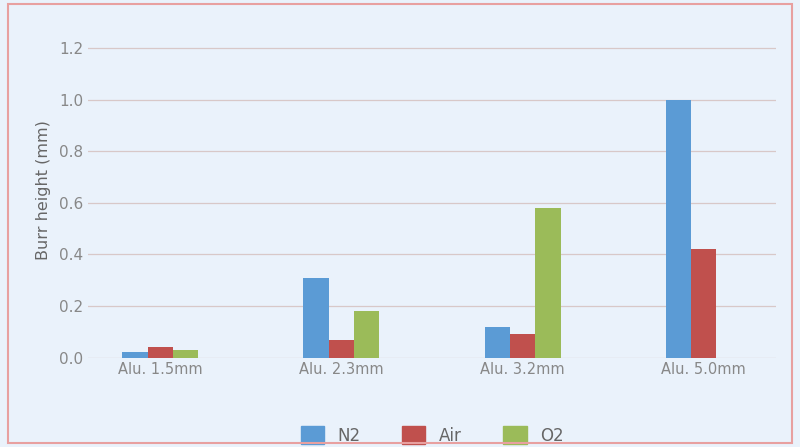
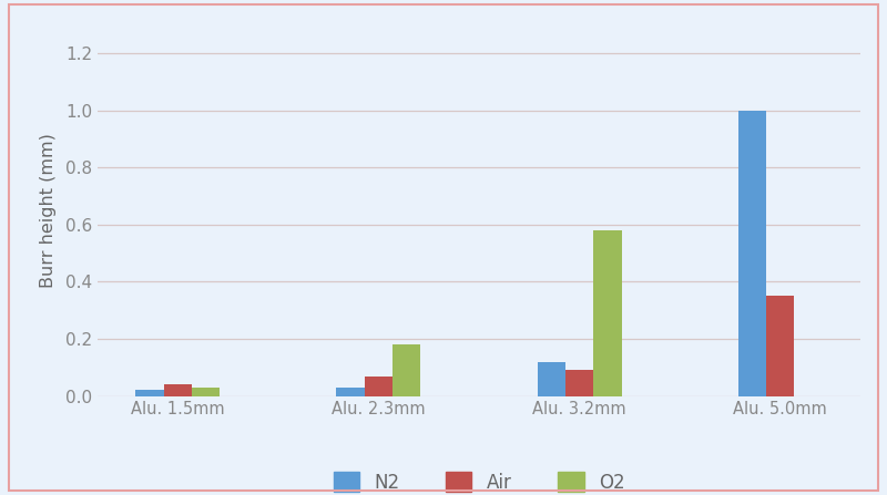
N2/Alu. 2.3mm: 0.31 -> 0.03
Air/Alu. 5.0mm: 0.42 -> 0.35
